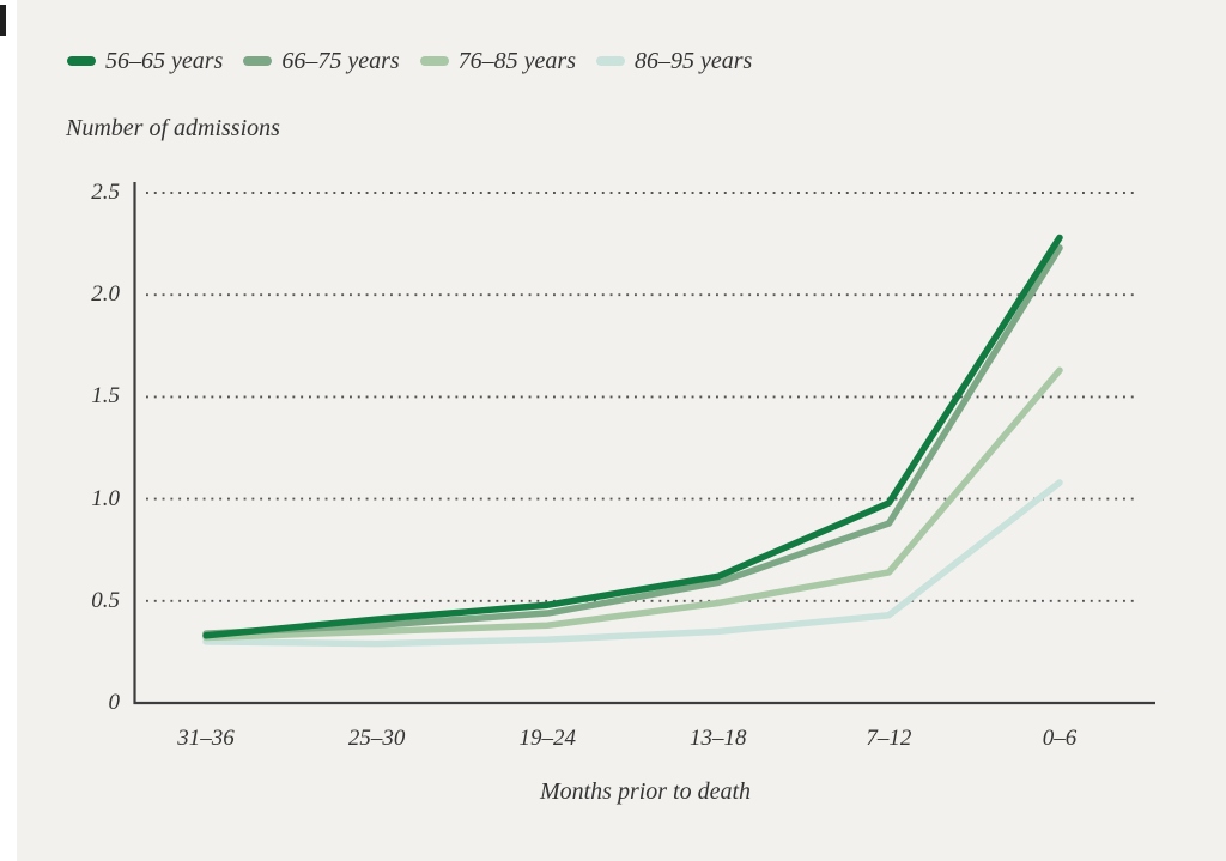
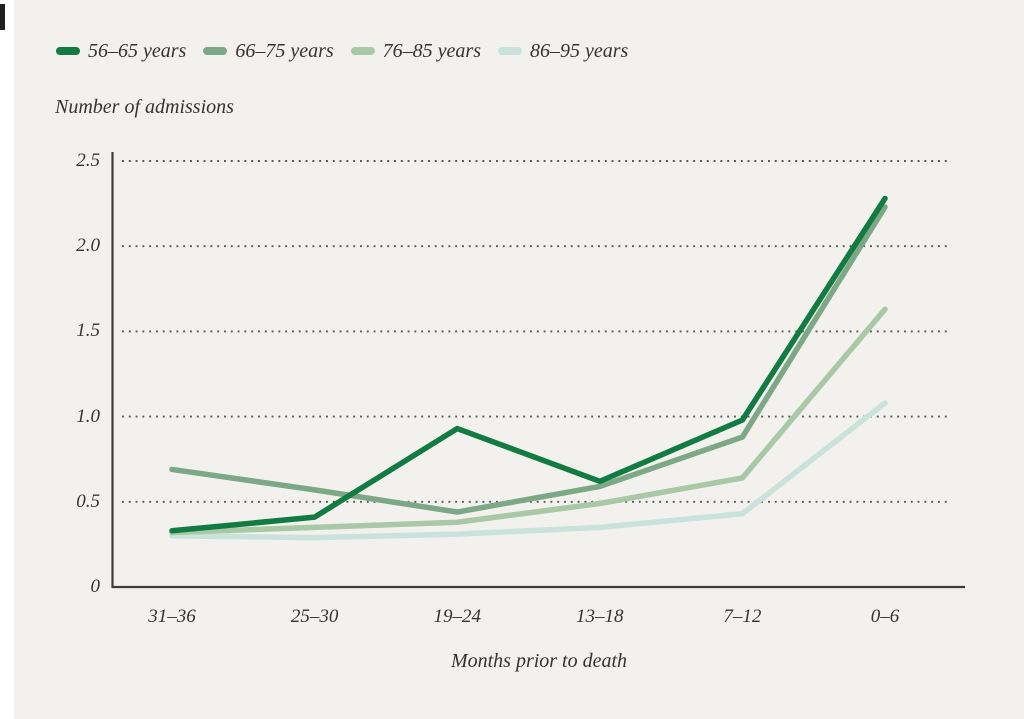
66–75 years/31–36: 0.34 -> 0.69
66–75 years/25–30: 0.38 -> 0.57
56–65 years/19–24: 0.48 -> 0.93
